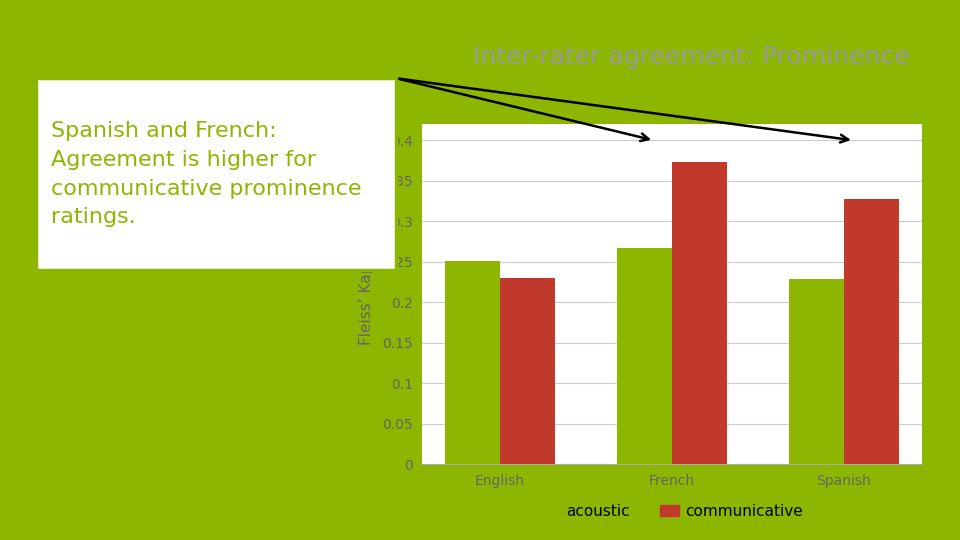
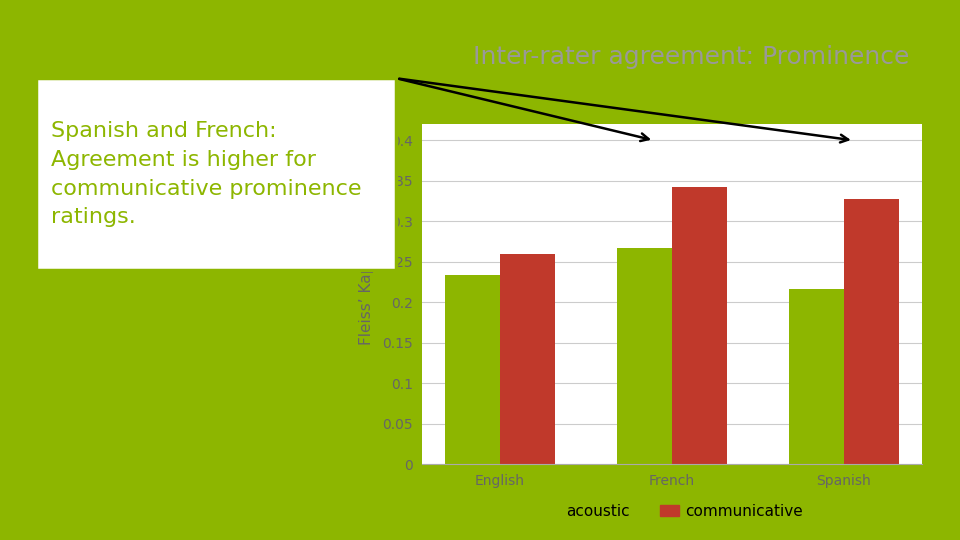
acoustic/English: 0.251 -> 0.234
communicative/English: 0.230 -> 0.260
communicative/French: 0.373 -> 0.342
acoustic/Spanish: 0.229 -> 0.216
